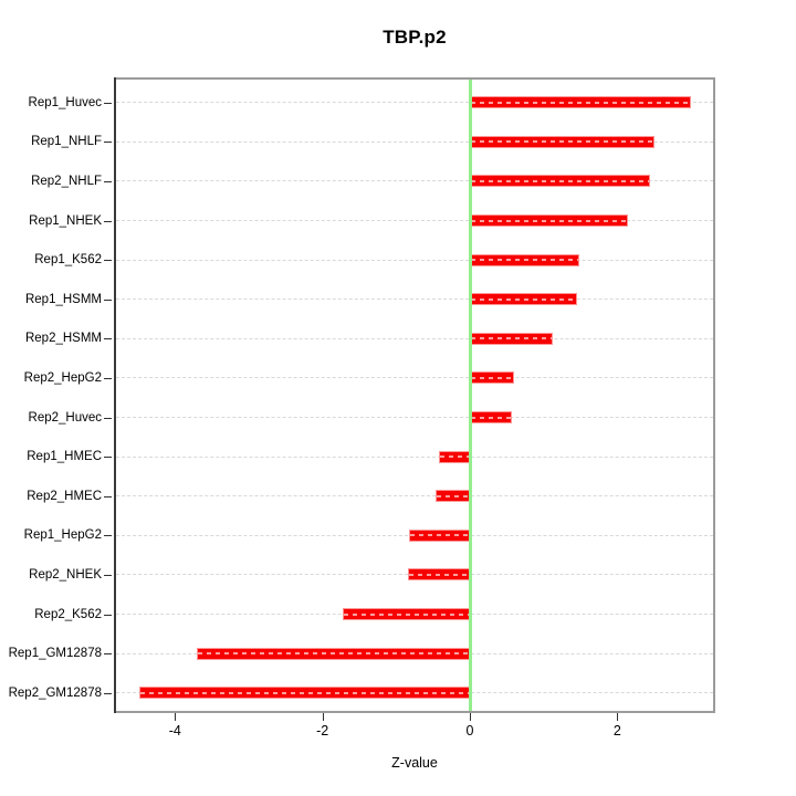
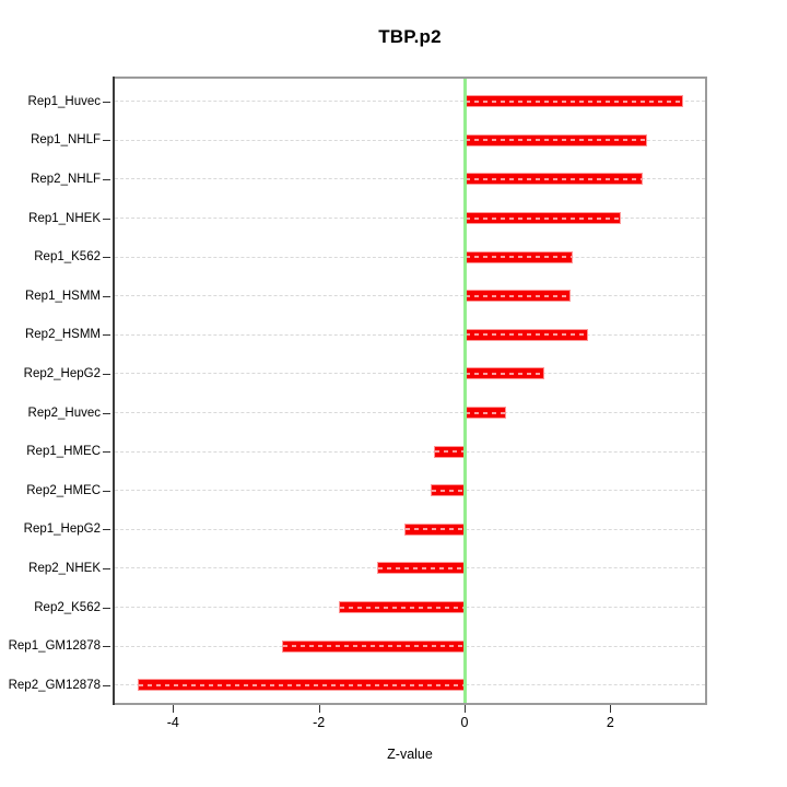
Rep2_HSMM: 1.1 -> 1.7
Rep2_HepG2: 0.6 -> 1.1
Rep2_NHEK: -0.8 -> -1.2
Rep1_GM12878: -3.7 -> -2.5
